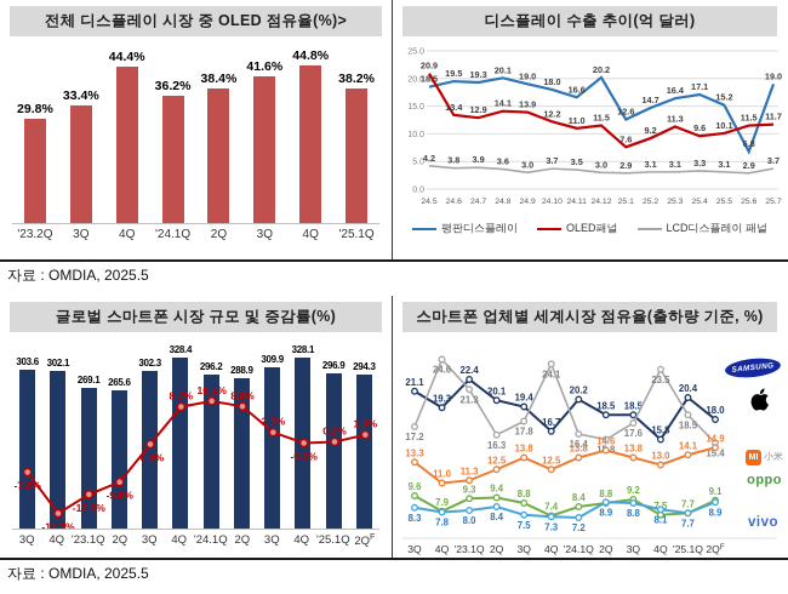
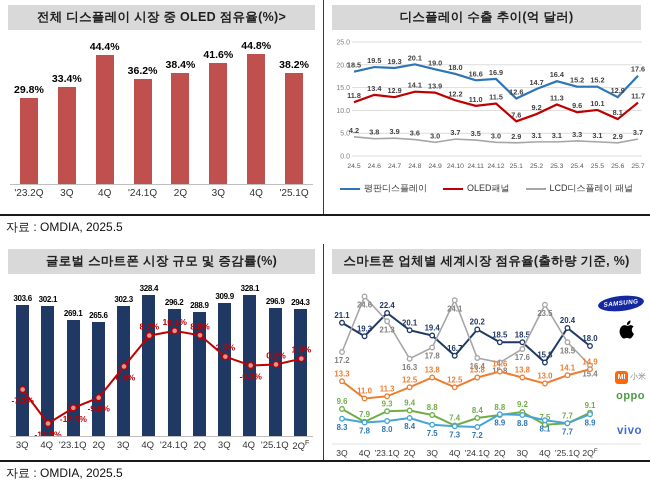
디스플레이 수출 추이(억 달러)/OLED패널/24.5: 20.9 -> 11.8
디스플레이 수출 추이(억 달러)/평판디스플레이/24.12: 20.2 -> 16.9
디스플레이 수출 추이(억 달러)/평판디스플레이/25.4: 17.1 -> 15.2
디스플레이 수출 추이(억 달러)/평판디스플레이/25.6: 6.8 -> 12.9
디스플레이 수출 추이(억 달러)/OLED패널/25.6: 11.5 -> 8.1
디스플레이 수출 추이(억 달러)/평판디스플레이/25.7: 19.0 -> 17.6
